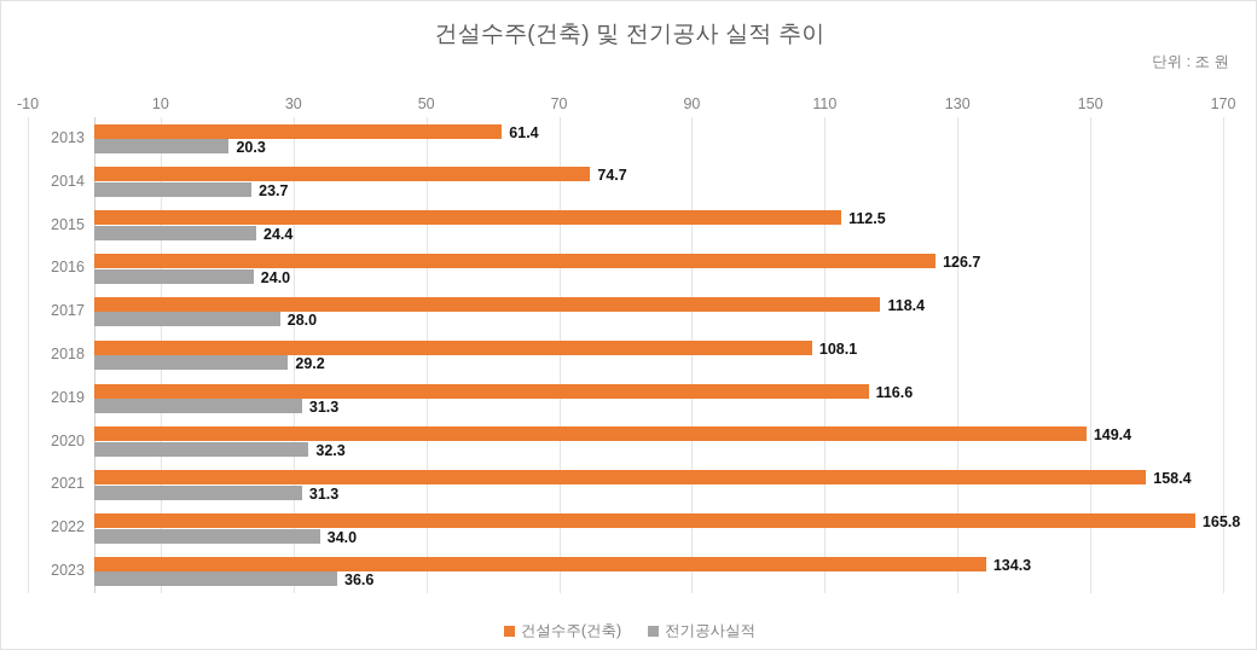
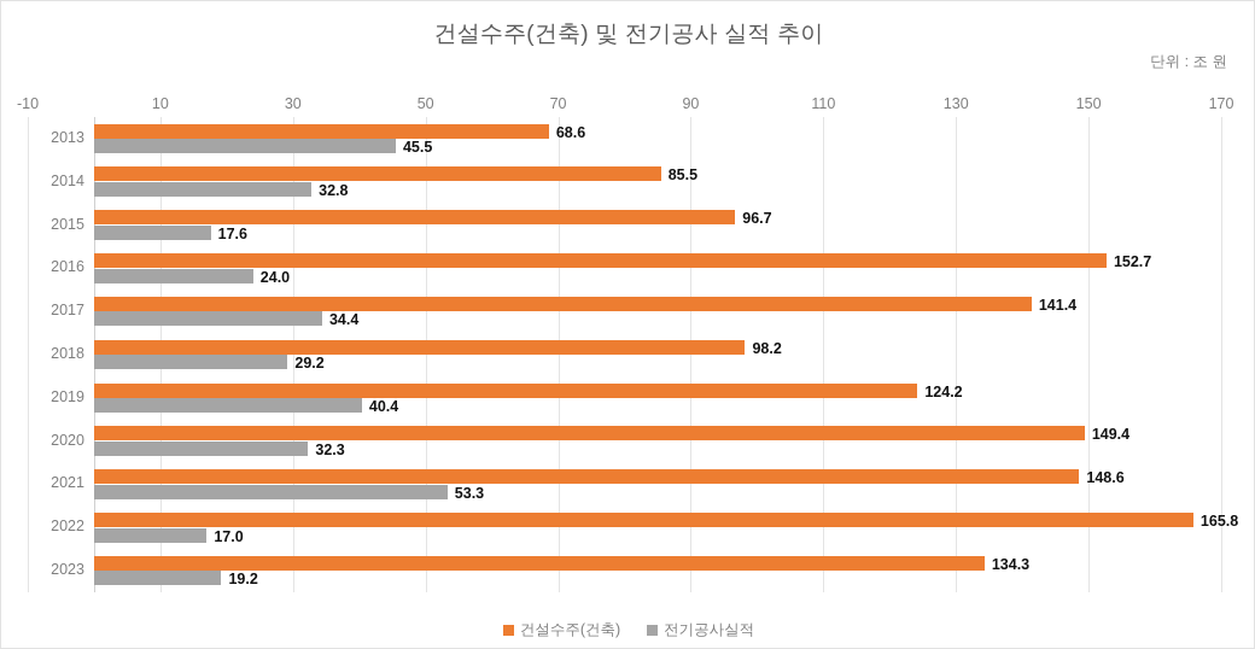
건설수주(건축)/2013: 61.4 -> 68.6
전기공사실적/2013: 20.3 -> 45.5
건설수주(건축)/2014: 74.7 -> 85.5
전기공사실적/2014: 23.7 -> 32.8
건설수주(건축)/2015: 112.5 -> 96.7
전기공사실적/2015: 24.4 -> 17.6
건설수주(건축)/2016: 126.7 -> 152.7
건설수주(건축)/2017: 118.4 -> 141.4
전기공사실적/2017: 28.0 -> 34.4
건설수주(건축)/2018: 108.1 -> 98.2
건설수주(건축)/2019: 116.6 -> 124.2
전기공사실적/2019: 31.3 -> 40.4
건설수주(건축)/2021: 158.4 -> 148.6
전기공사실적/2021: 31.3 -> 53.3
전기공사실적/2022: 34.0 -> 17.0
전기공사실적/2023: 36.6 -> 19.2
